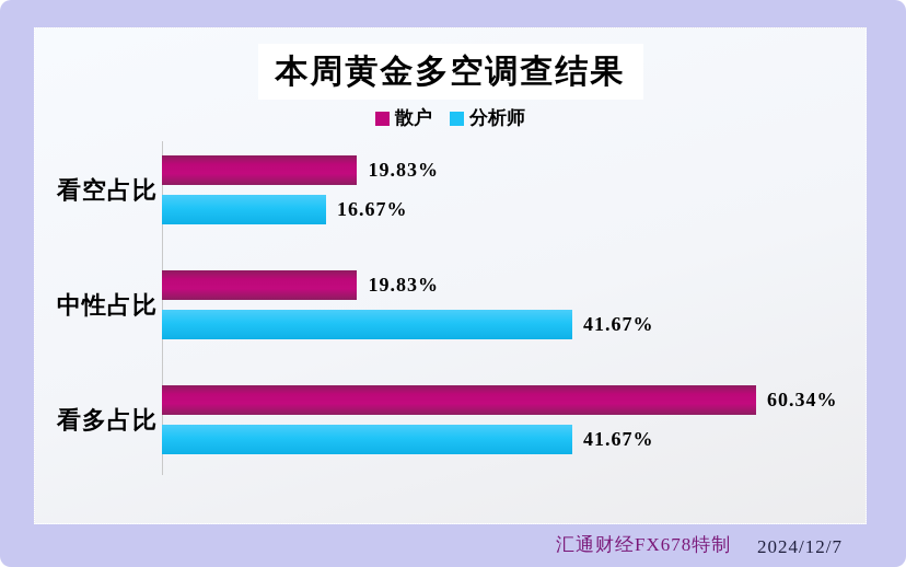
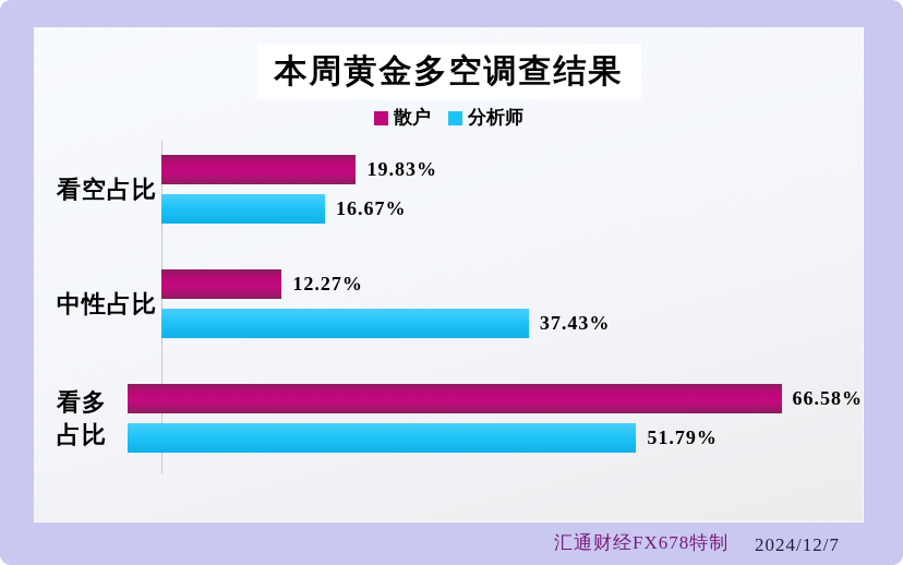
散户/中性占比: 19.83% -> 12.27%
分析师/中性占比: 41.67% -> 37.43%
散户/看多占比: 60.34% -> 66.58%
分析师/看多占比: 41.67% -> 51.79%
